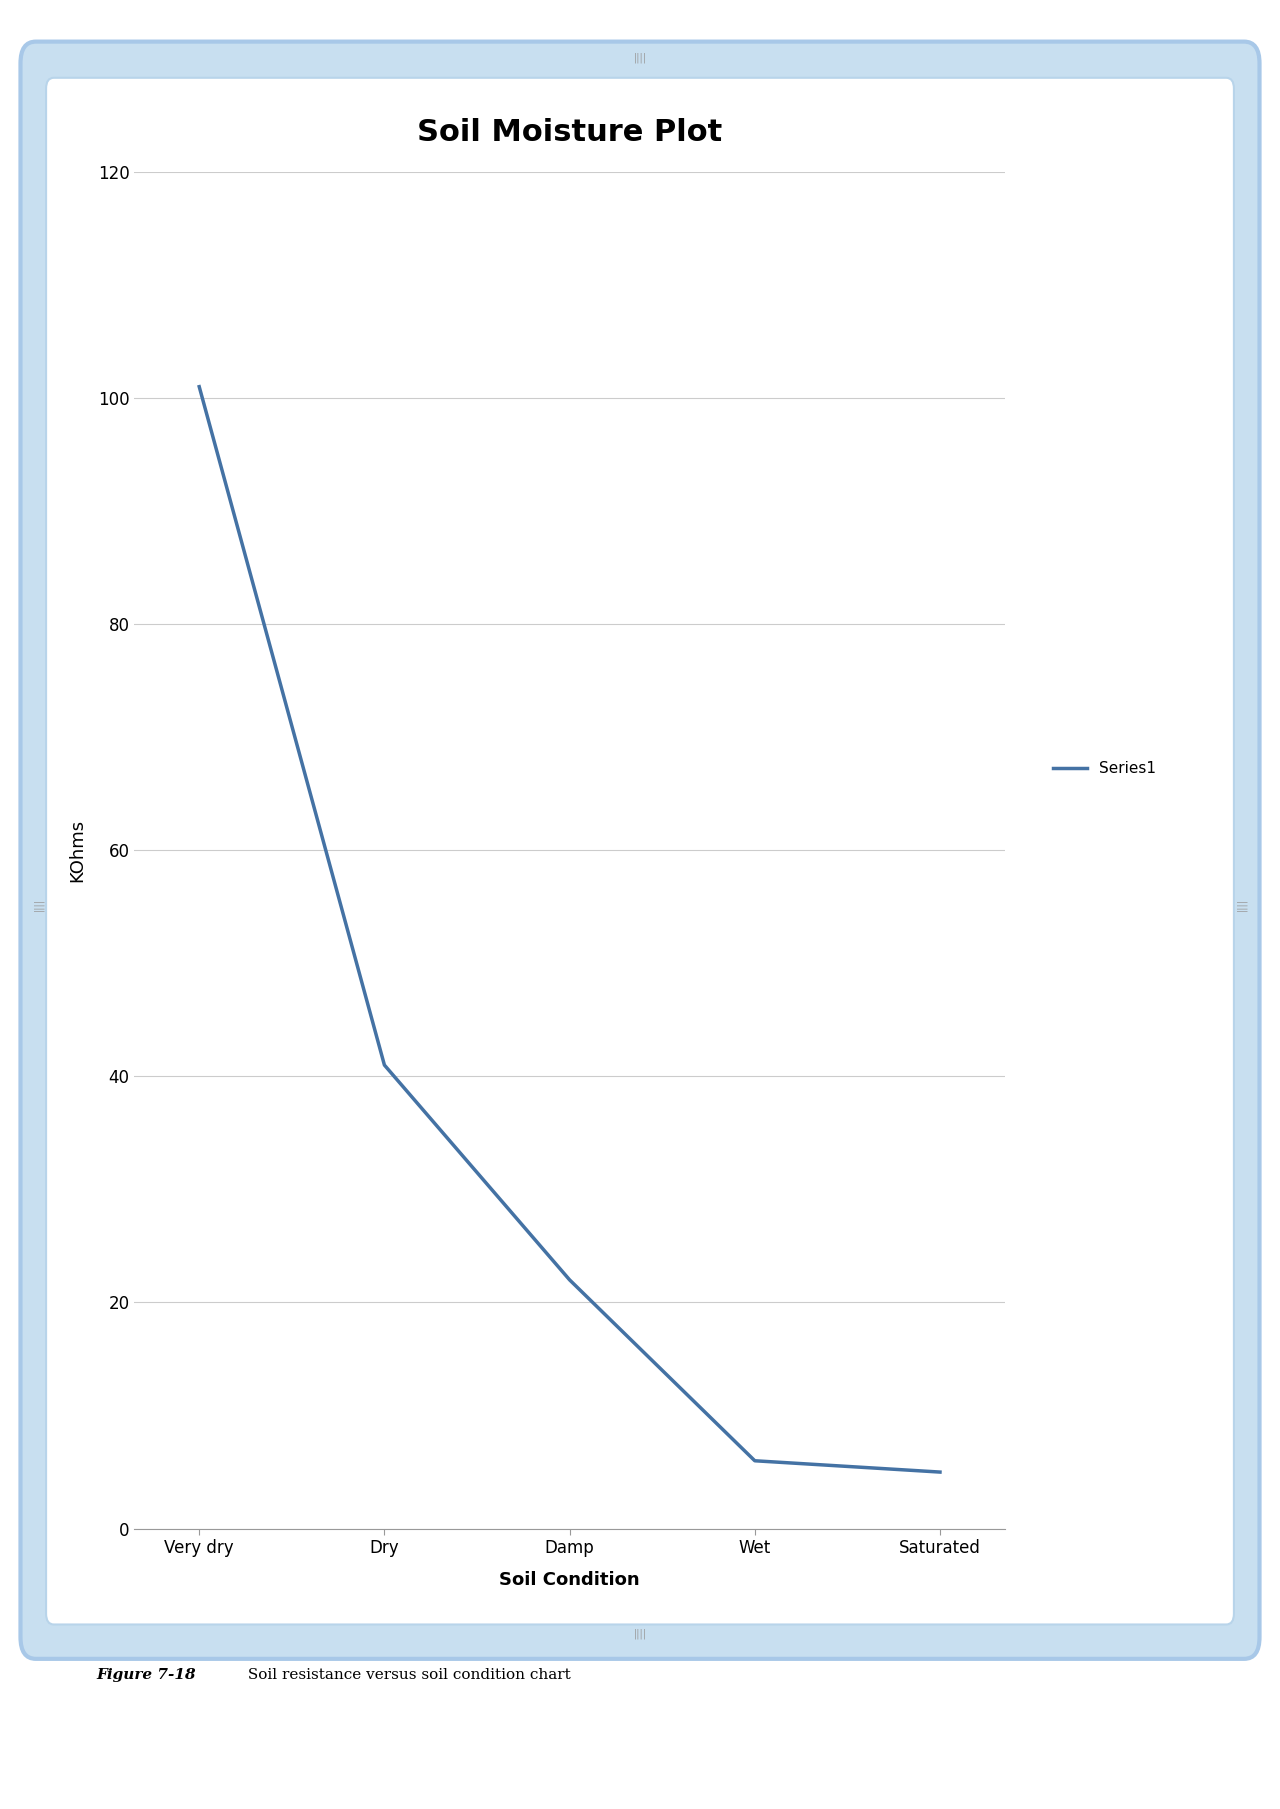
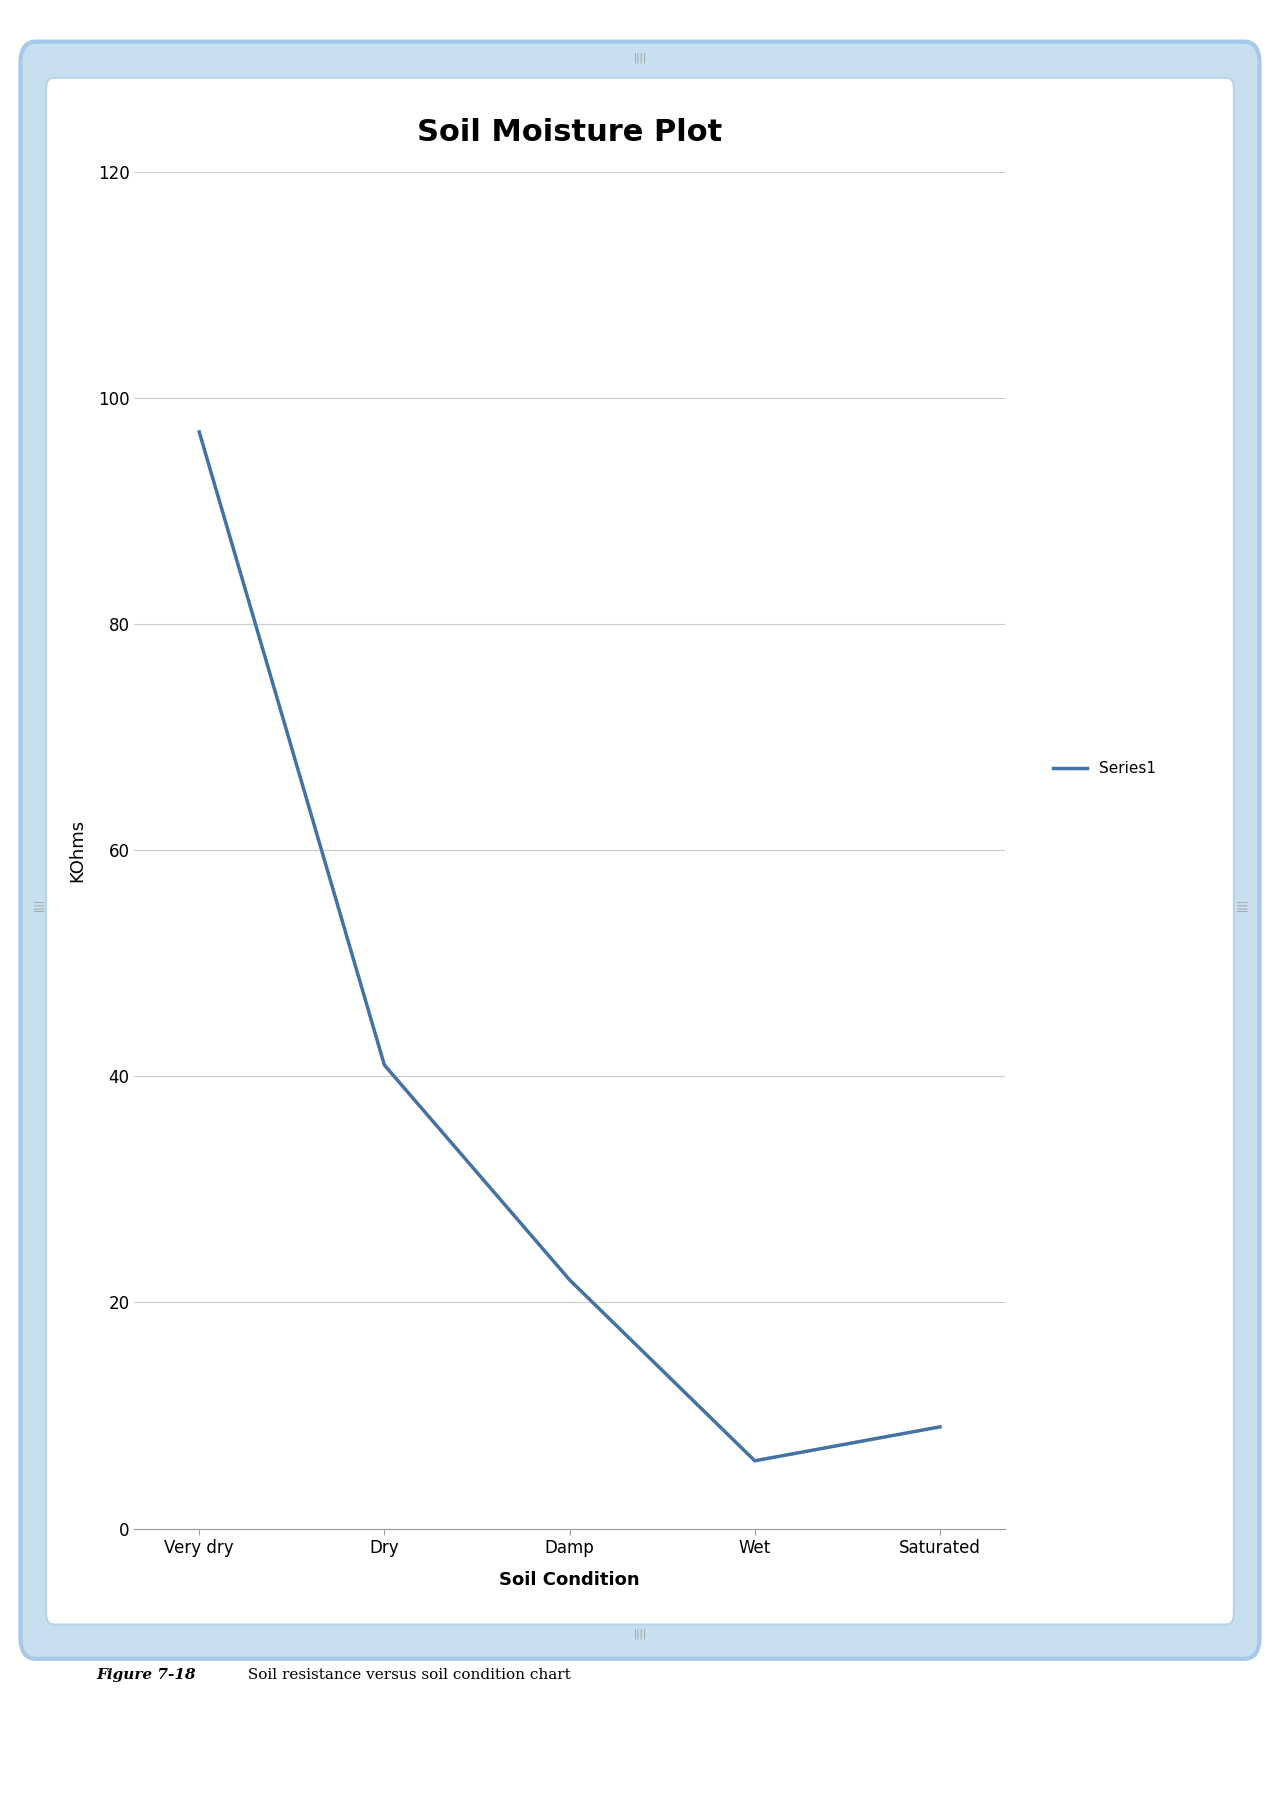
Very dry: 101 -> 97
Saturated: 5 -> 9
